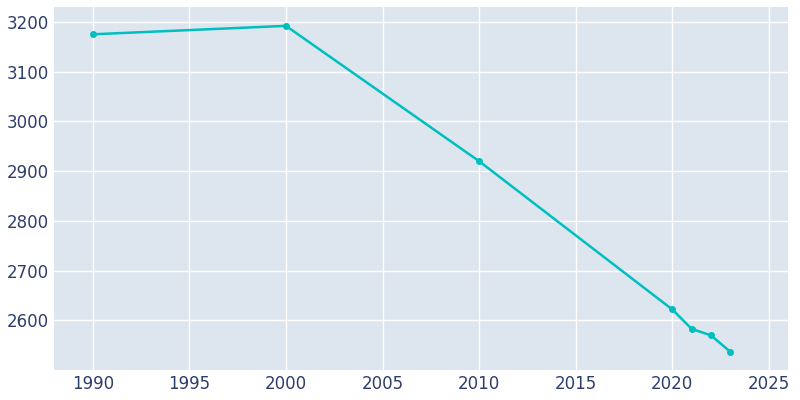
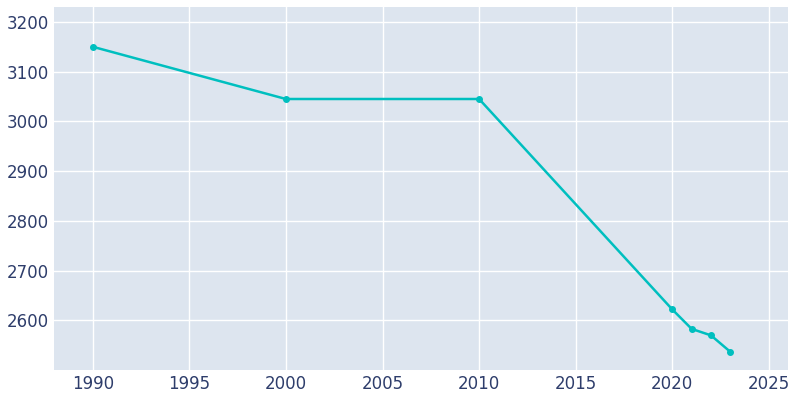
1990: 3175 -> 3150
2000: 3192 -> 3045
2010: 2920 -> 3045
